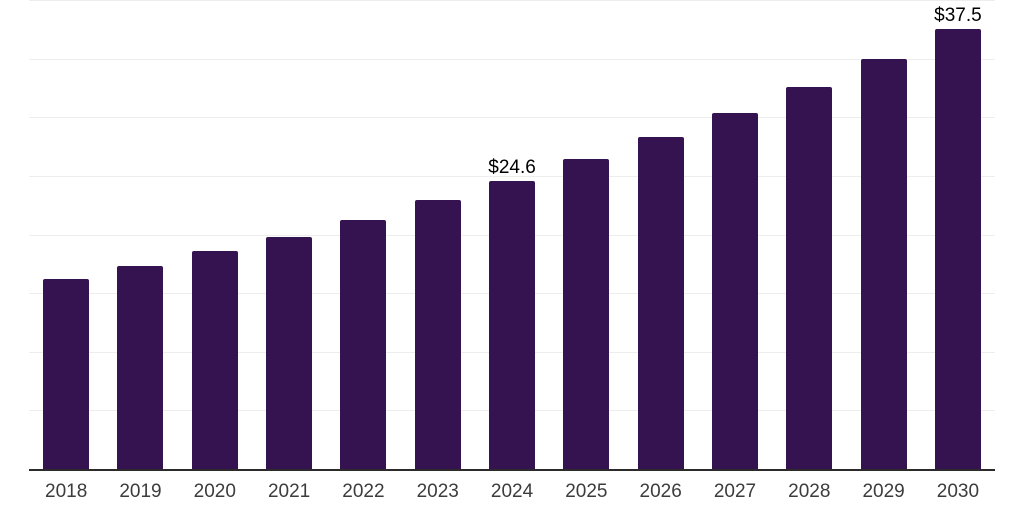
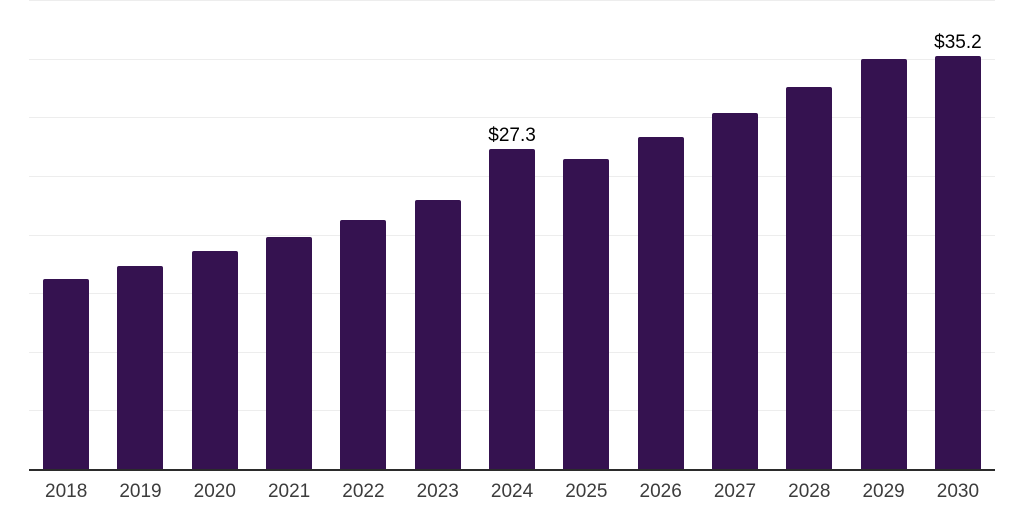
2024: $24.6 -> $27.3
2030: $37.5 -> $35.2
